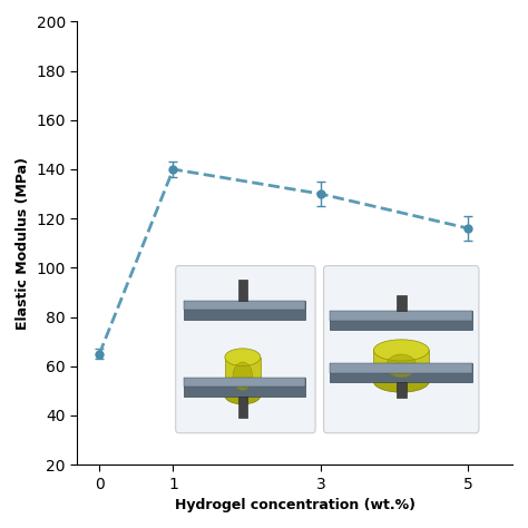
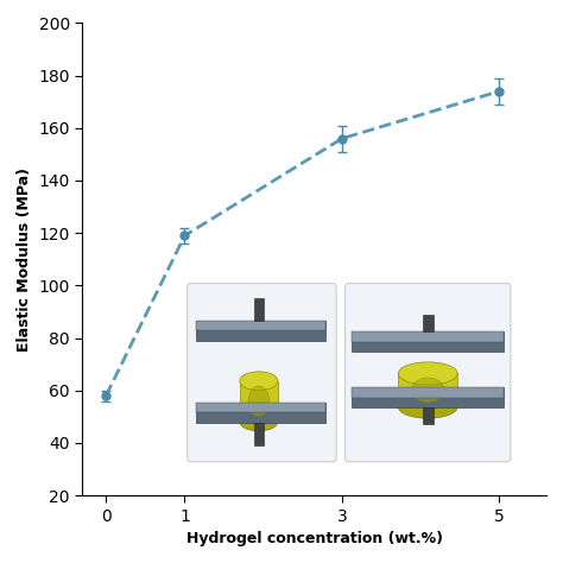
0: 65 -> 58
1: 140 -> 119
3: 130 -> 156
5: 116 -> 174
